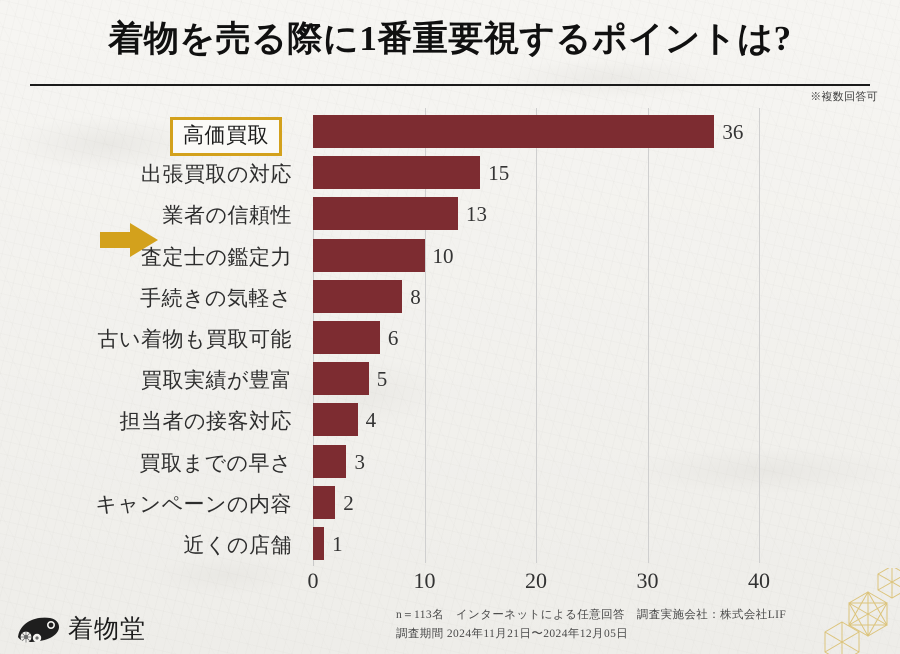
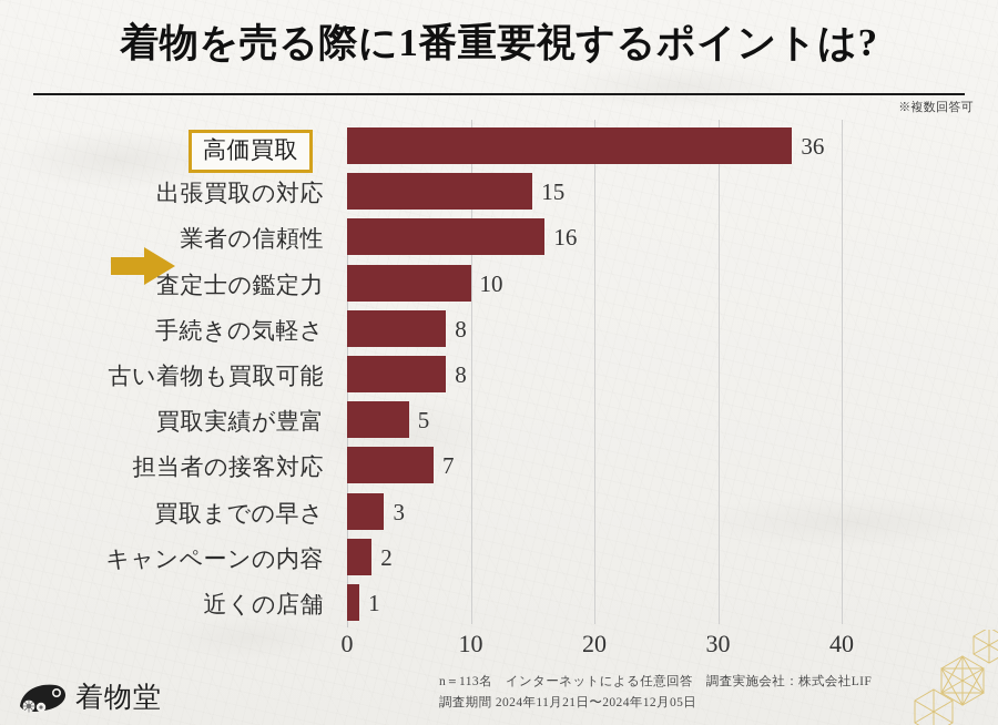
業者の信頼性: 13 -> 16
古い着物も買取可能: 6 -> 8
担当者の接客対応: 4 -> 7
